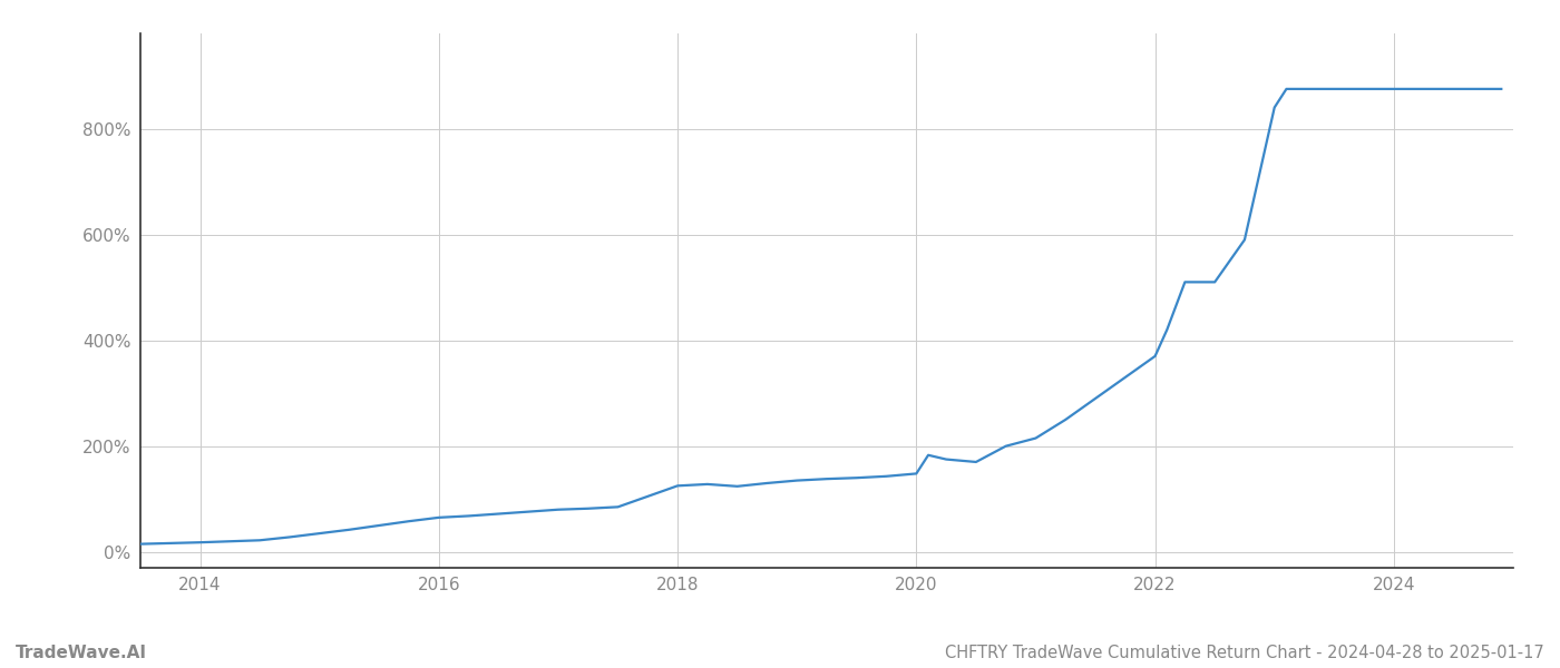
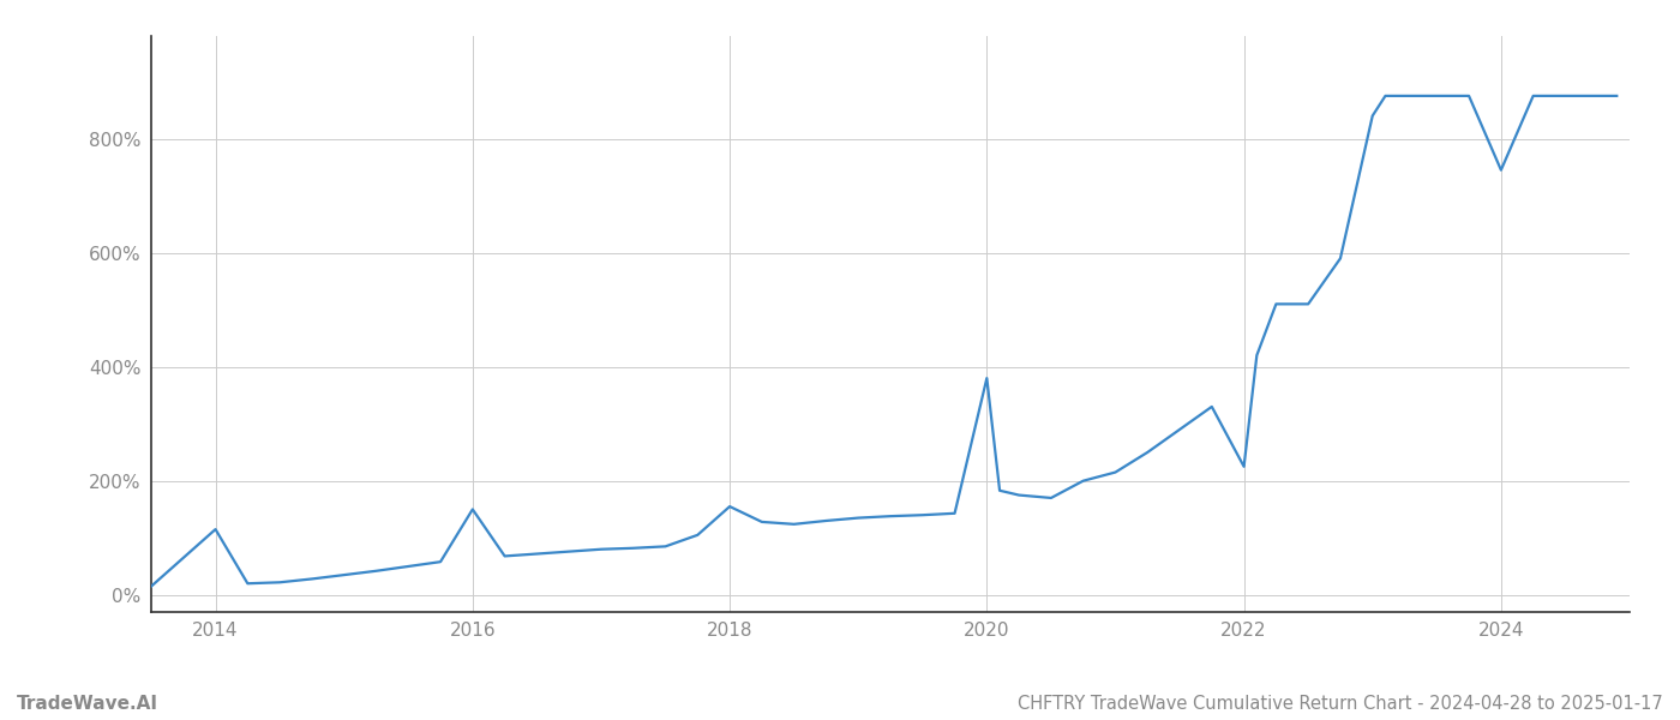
2014: 18% -> 115%
2016: 65% -> 150%
2018: 125% -> 155%
2020: 148% -> 380%
2022: 370% -> 225%
2024: 875% -> 745%
